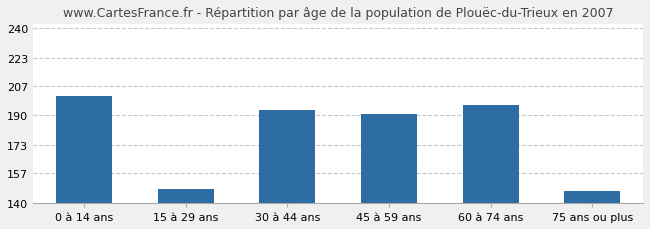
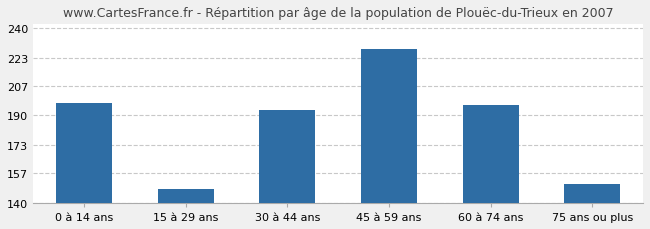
0 à 14 ans: 201 -> 197
45 à 59 ans: 191 -> 228
75 ans ou plus: 147 -> 151
